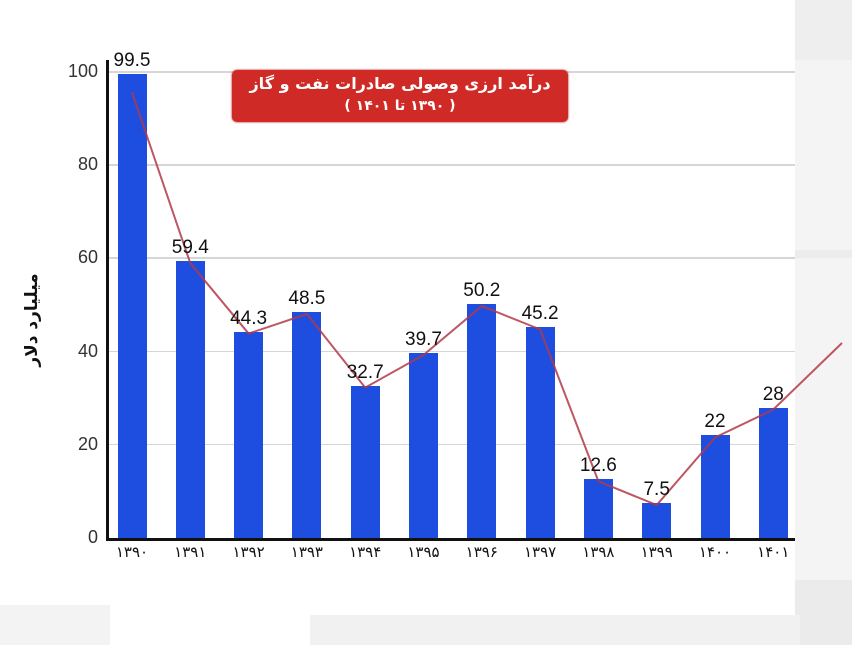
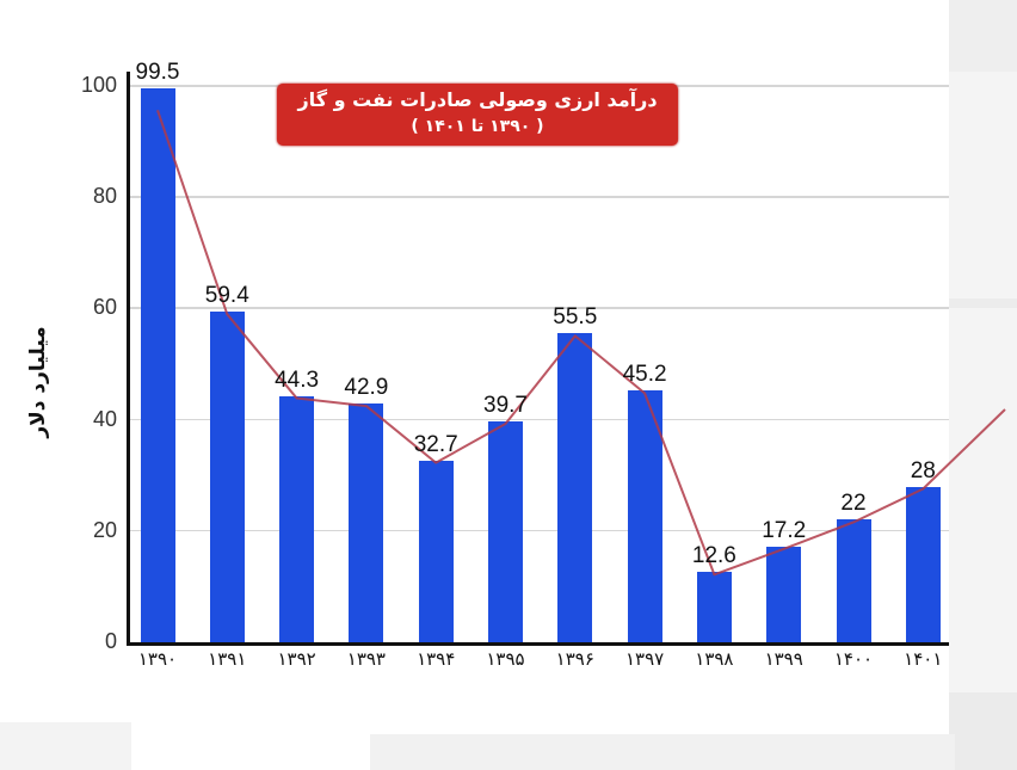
۱۳۹۳: 48.5 -> 42.9
۱۳۹۶: 50.2 -> 55.5
۱۳۹۹: 7.5 -> 17.2
